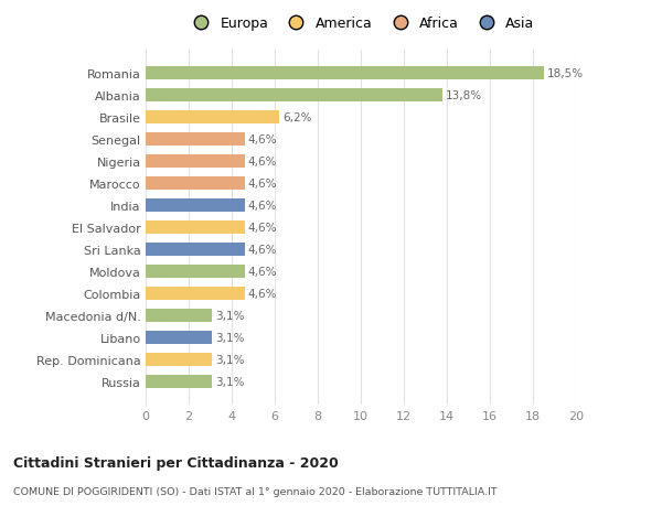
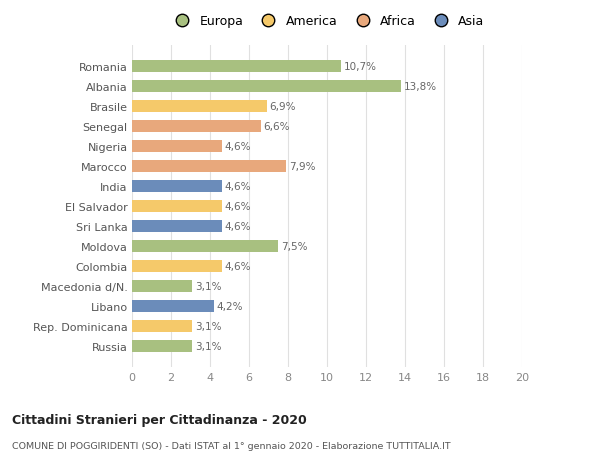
Romania: 18,5% -> 10,7%
Brasile: 6,2% -> 6,9%
Senegal: 4,6% -> 6,6%
Marocco: 4,6% -> 7,9%
Moldova: 4,6% -> 7,5%
Libano: 3,1% -> 4,2%
